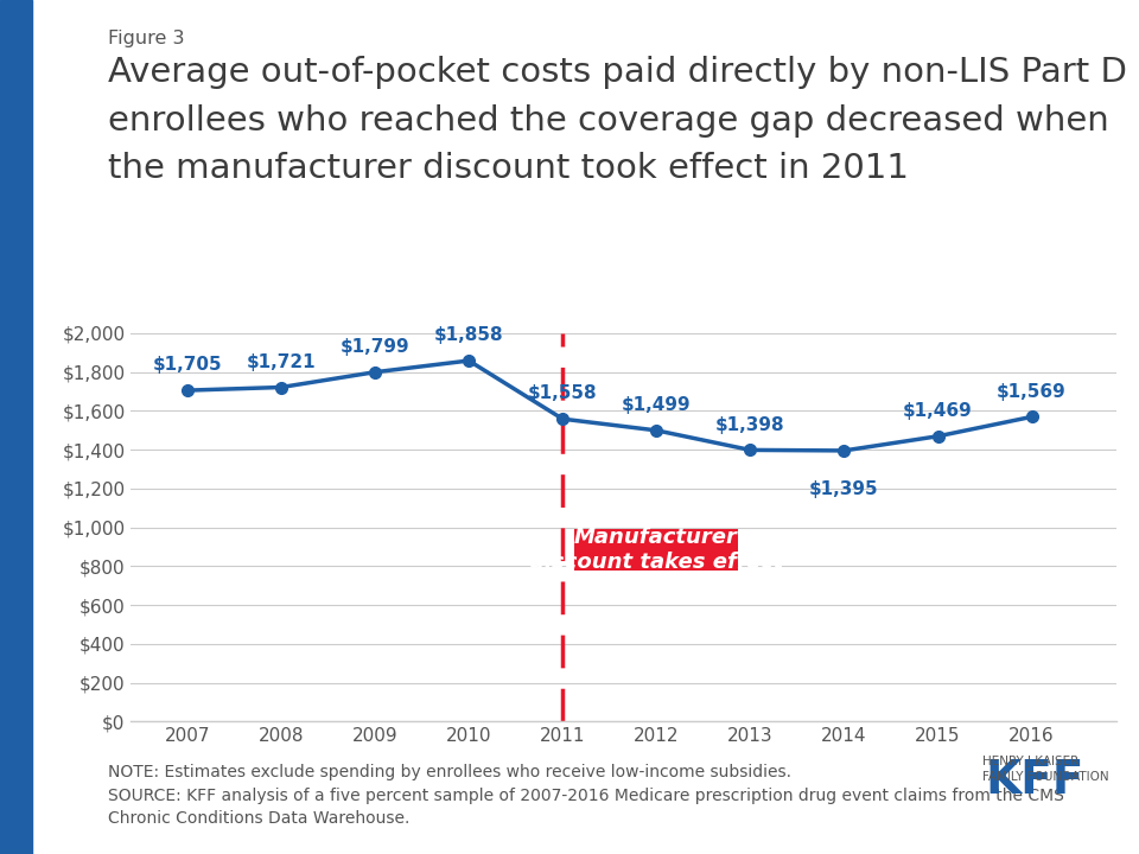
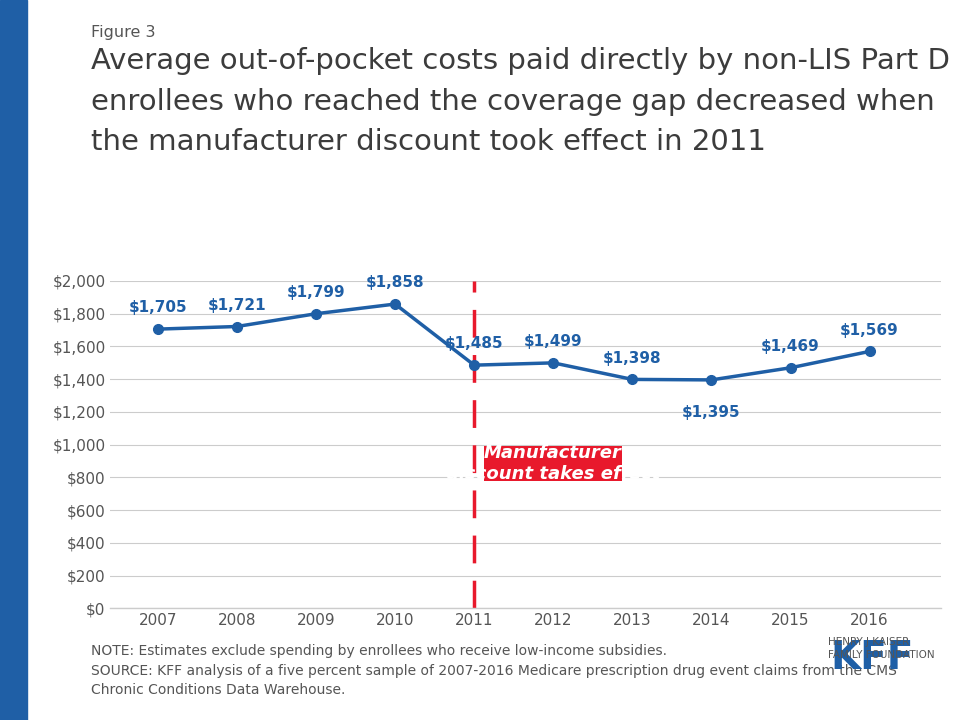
2011: $1,558 -> $1,485
